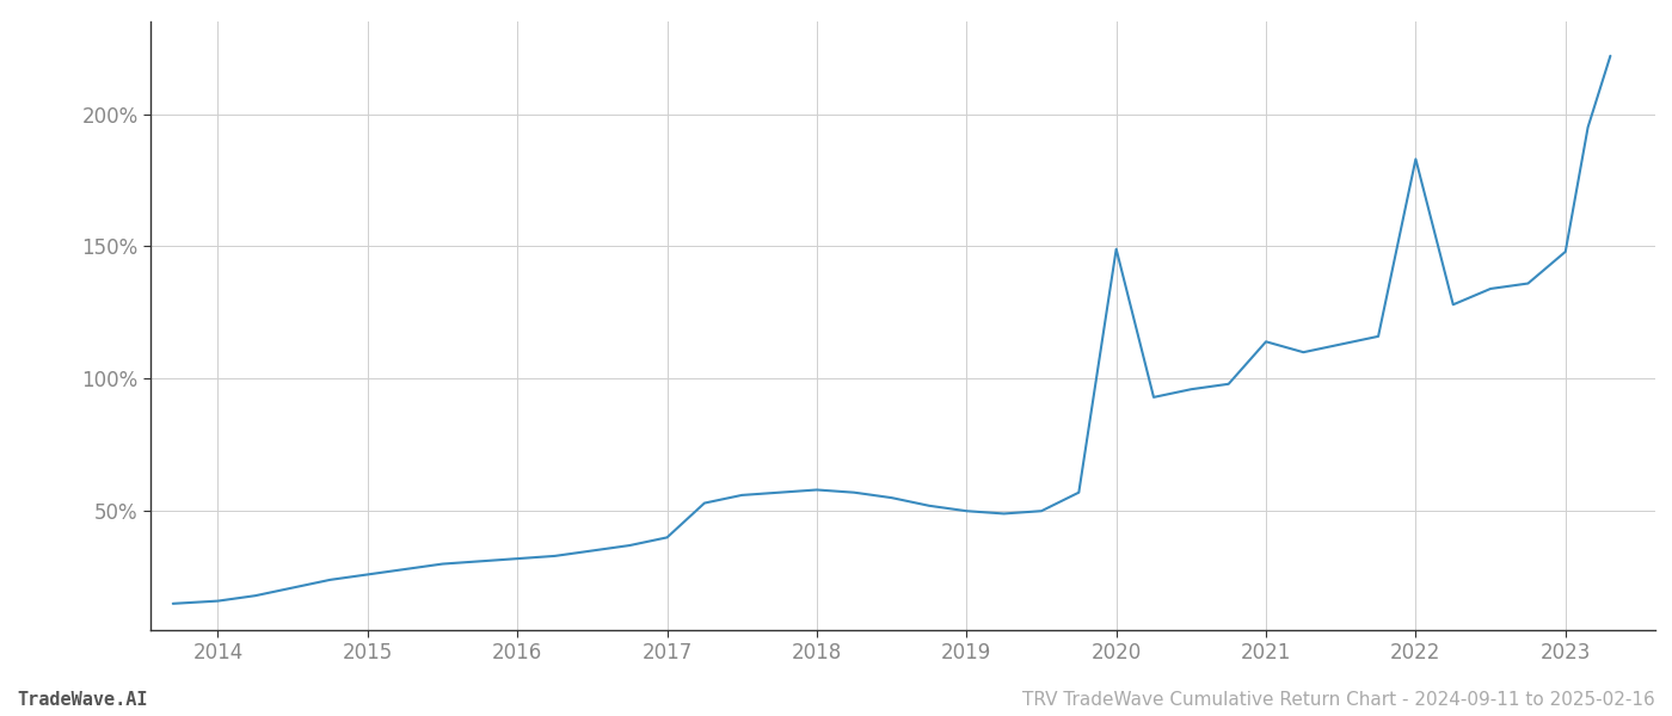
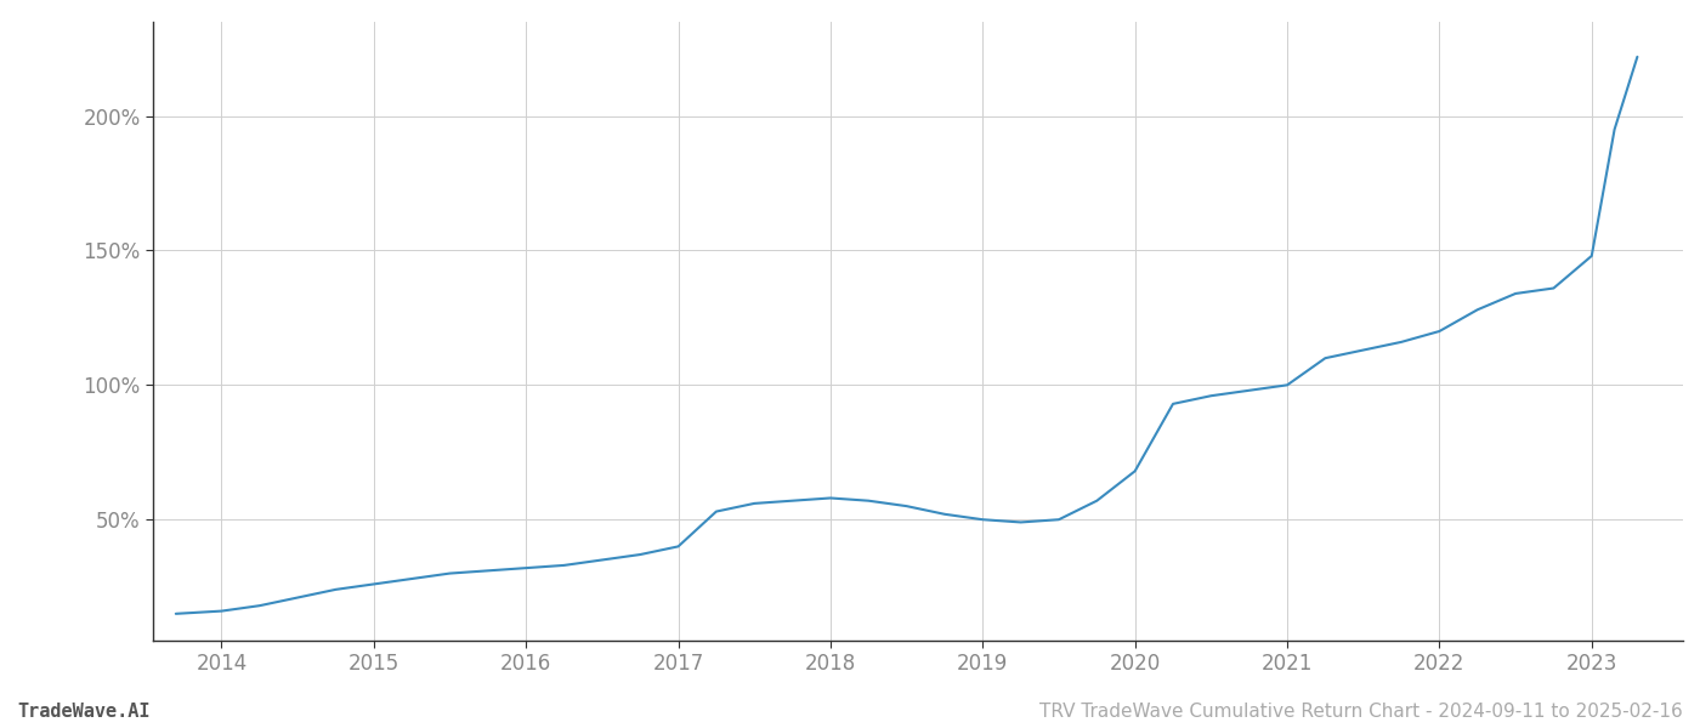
2020: 149% -> 68%
2021: 114% -> 100%
2022: 183% -> 120%
